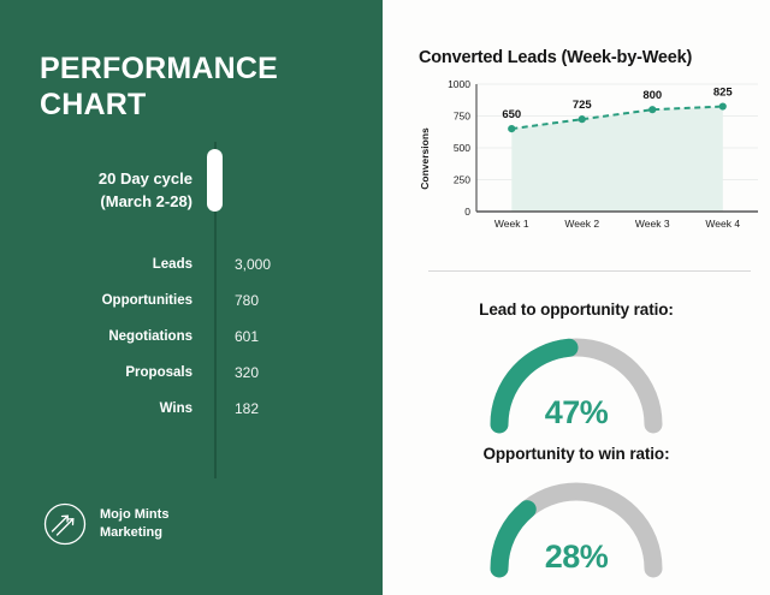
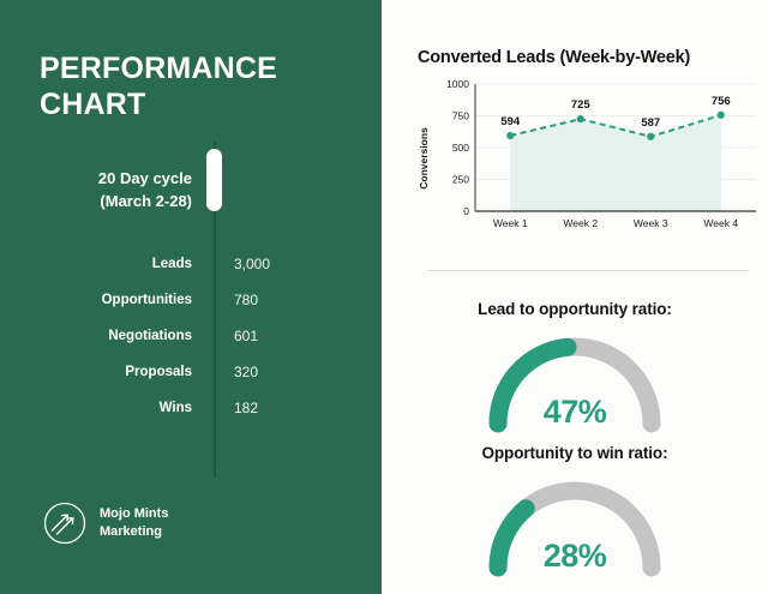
Week 1: 650 -> 594
Week 3: 800 -> 587
Week 4: 825 -> 756
